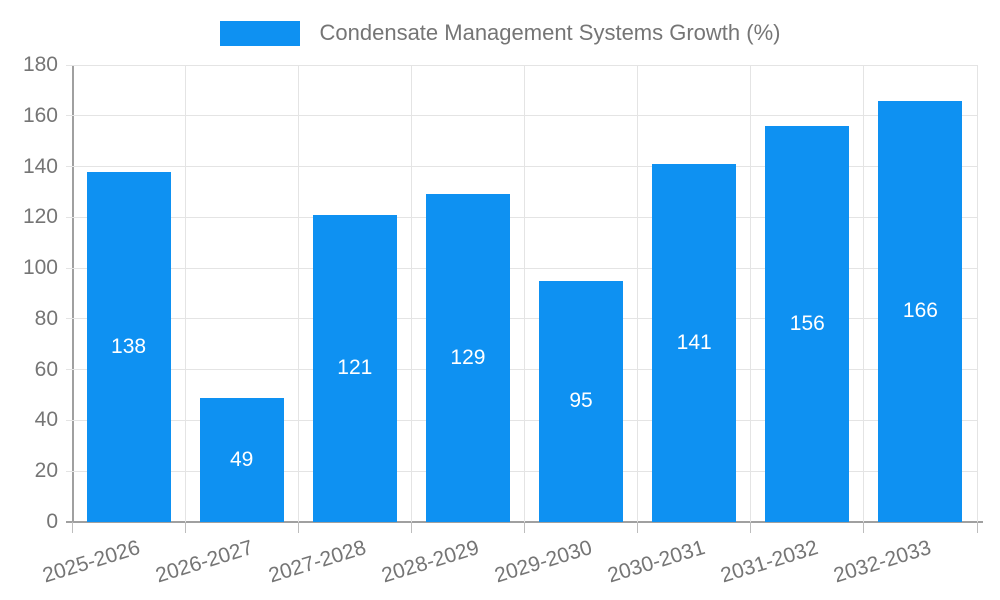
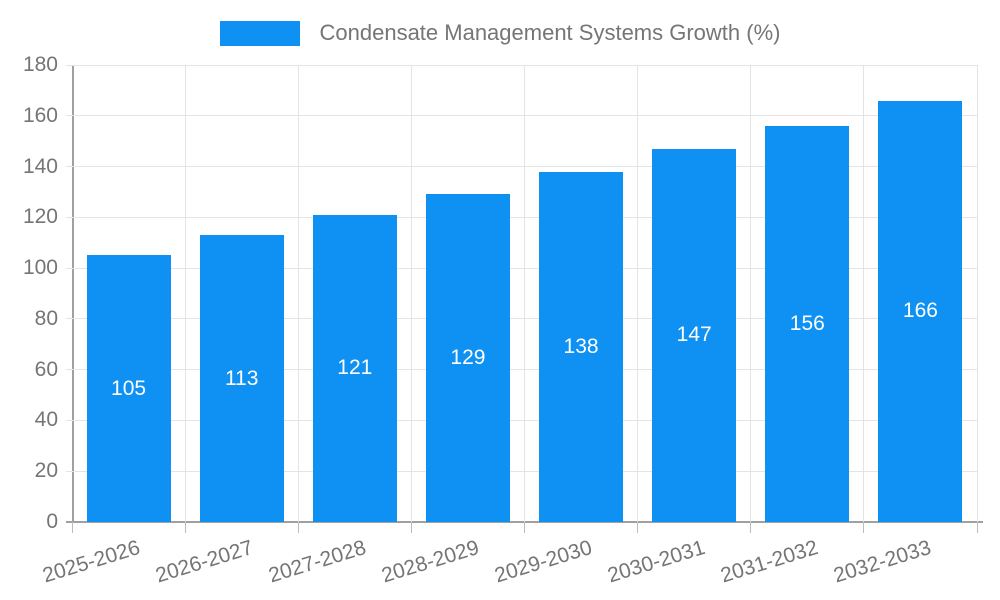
2025-2026: 138 -> 105
2026-2027: 49 -> 113
2029-2030: 95 -> 138
2030-2031: 141 -> 147
